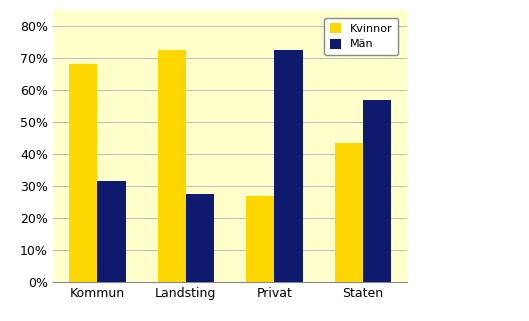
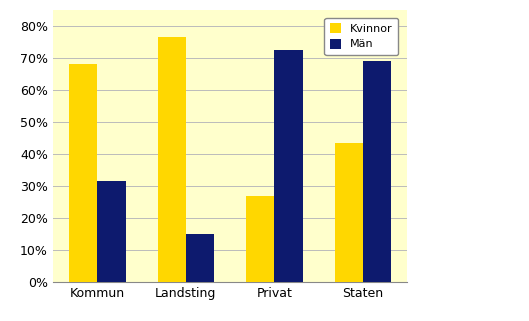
Kvinnor/Landsting: 72.5% -> 76.5%
Män/Landsting: 27.5% -> 15.0%
Män/Staten: 57.0% -> 69.0%
